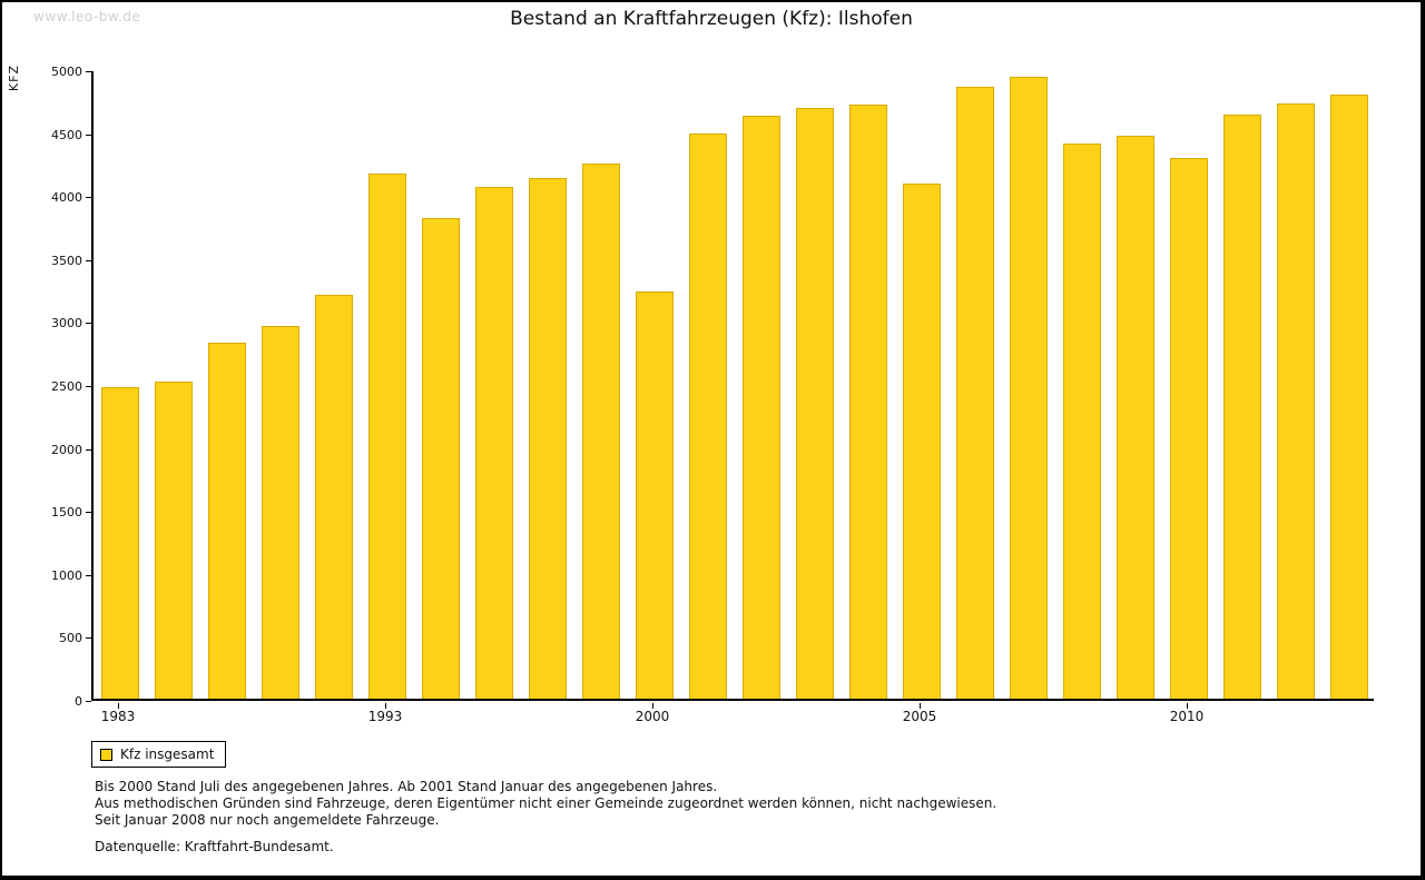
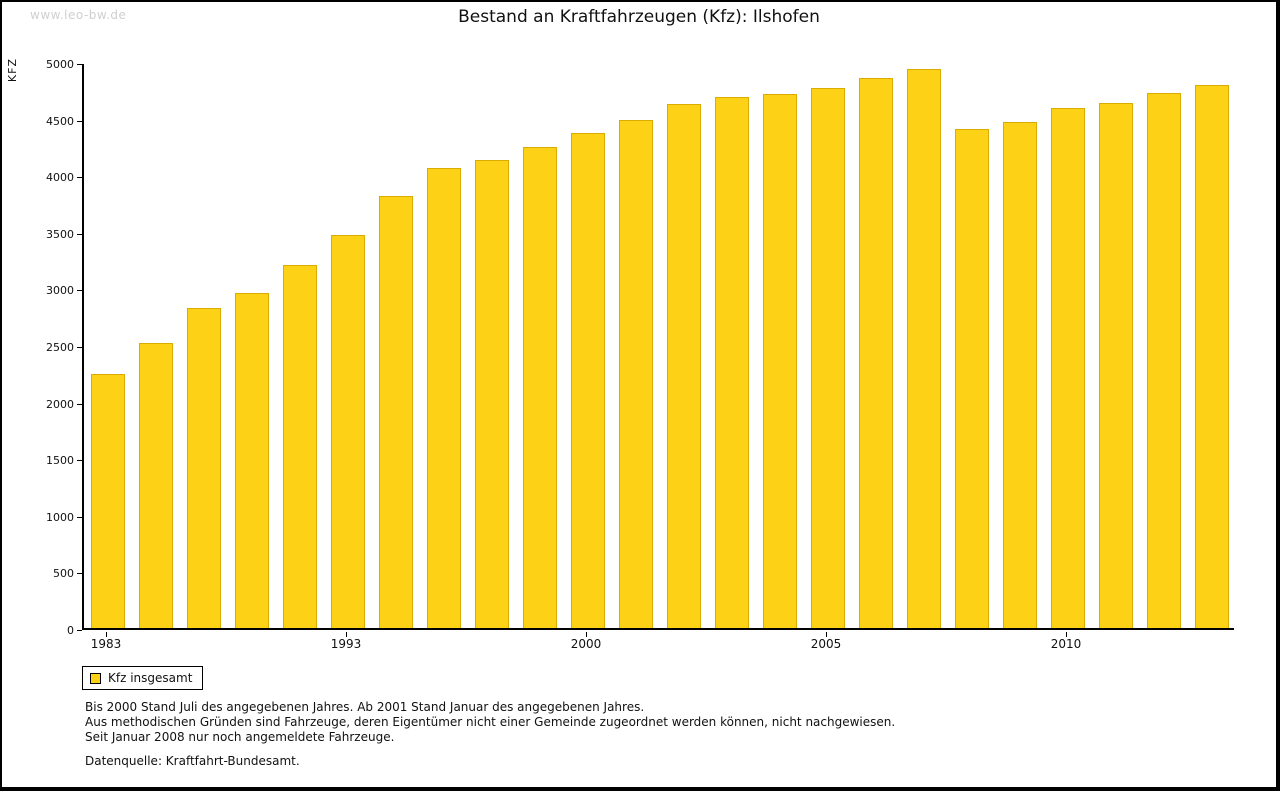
1983: 2470 -> 2240
1993: 4170 -> 3470
2000: 3230 -> 4370
2005: 4090 -> 4770
2010: 4290 -> 4590
